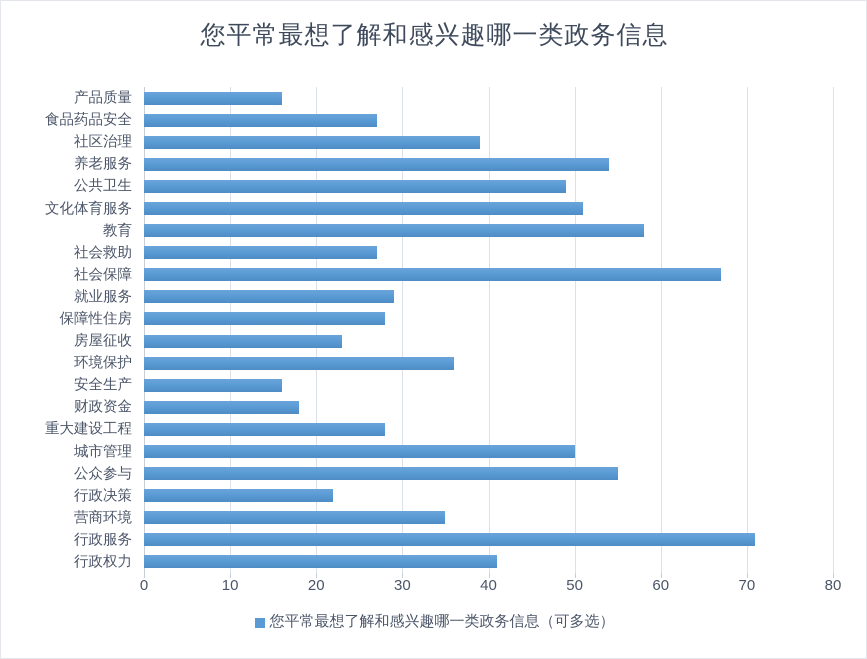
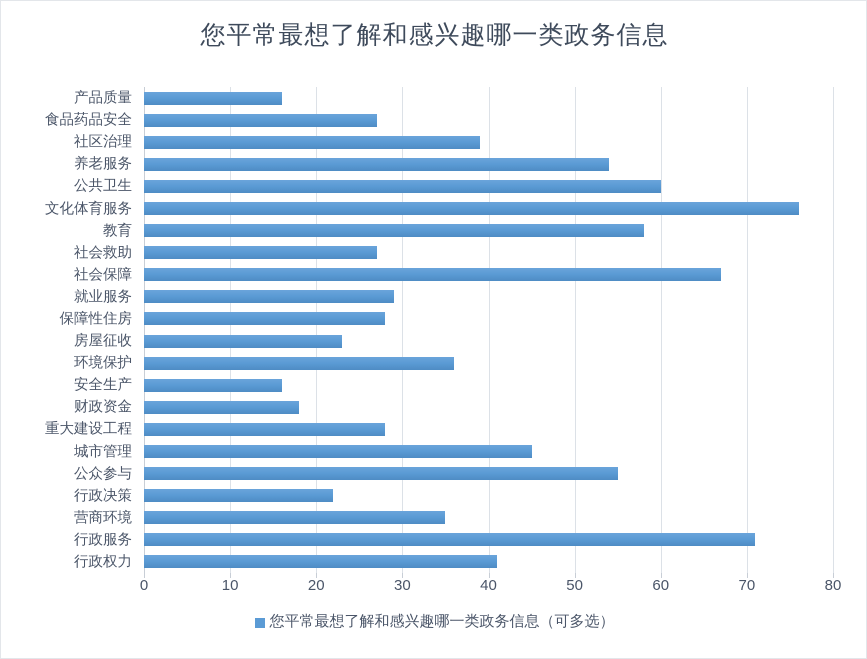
公共卫生: 49 -> 60
文化体育服务: 51 -> 76
城市管理: 50 -> 45
